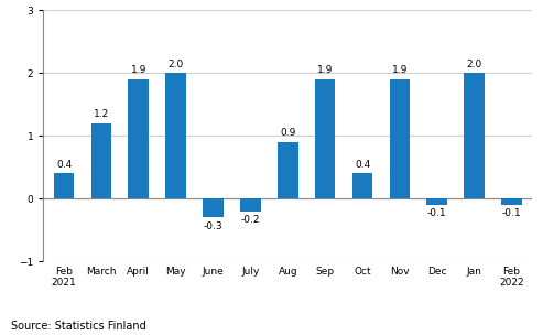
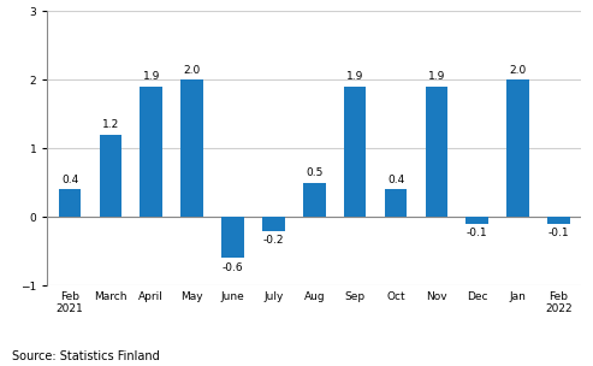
June: -0.3 -> -0.6
Aug: 0.9 -> 0.5
